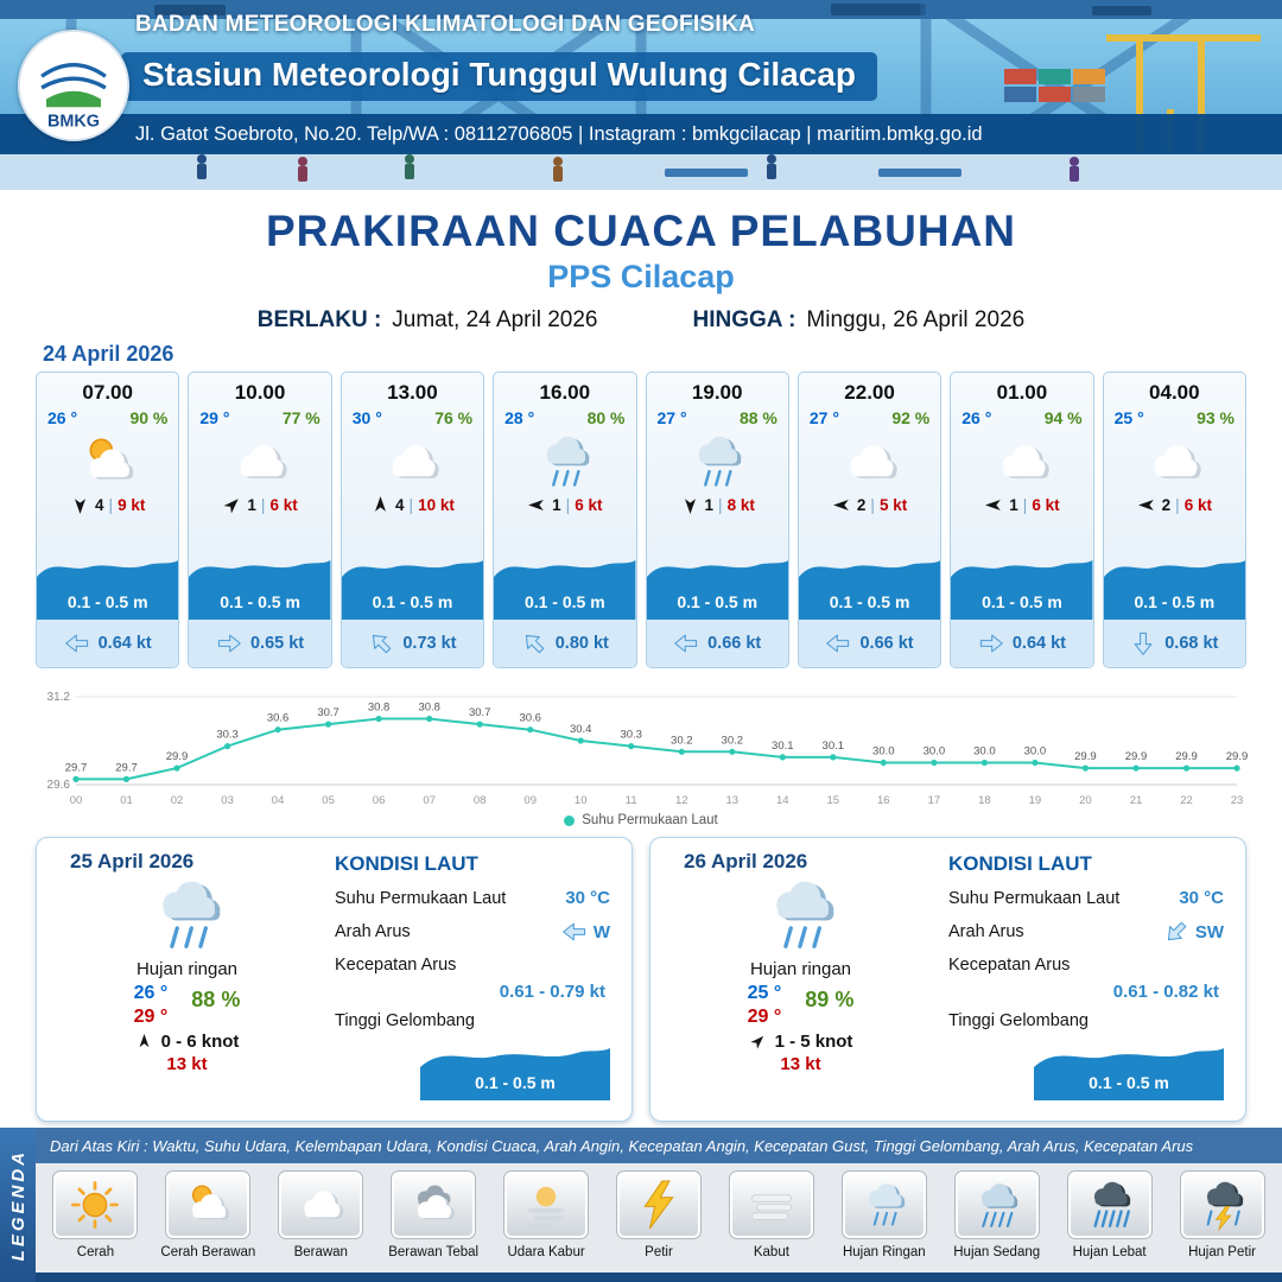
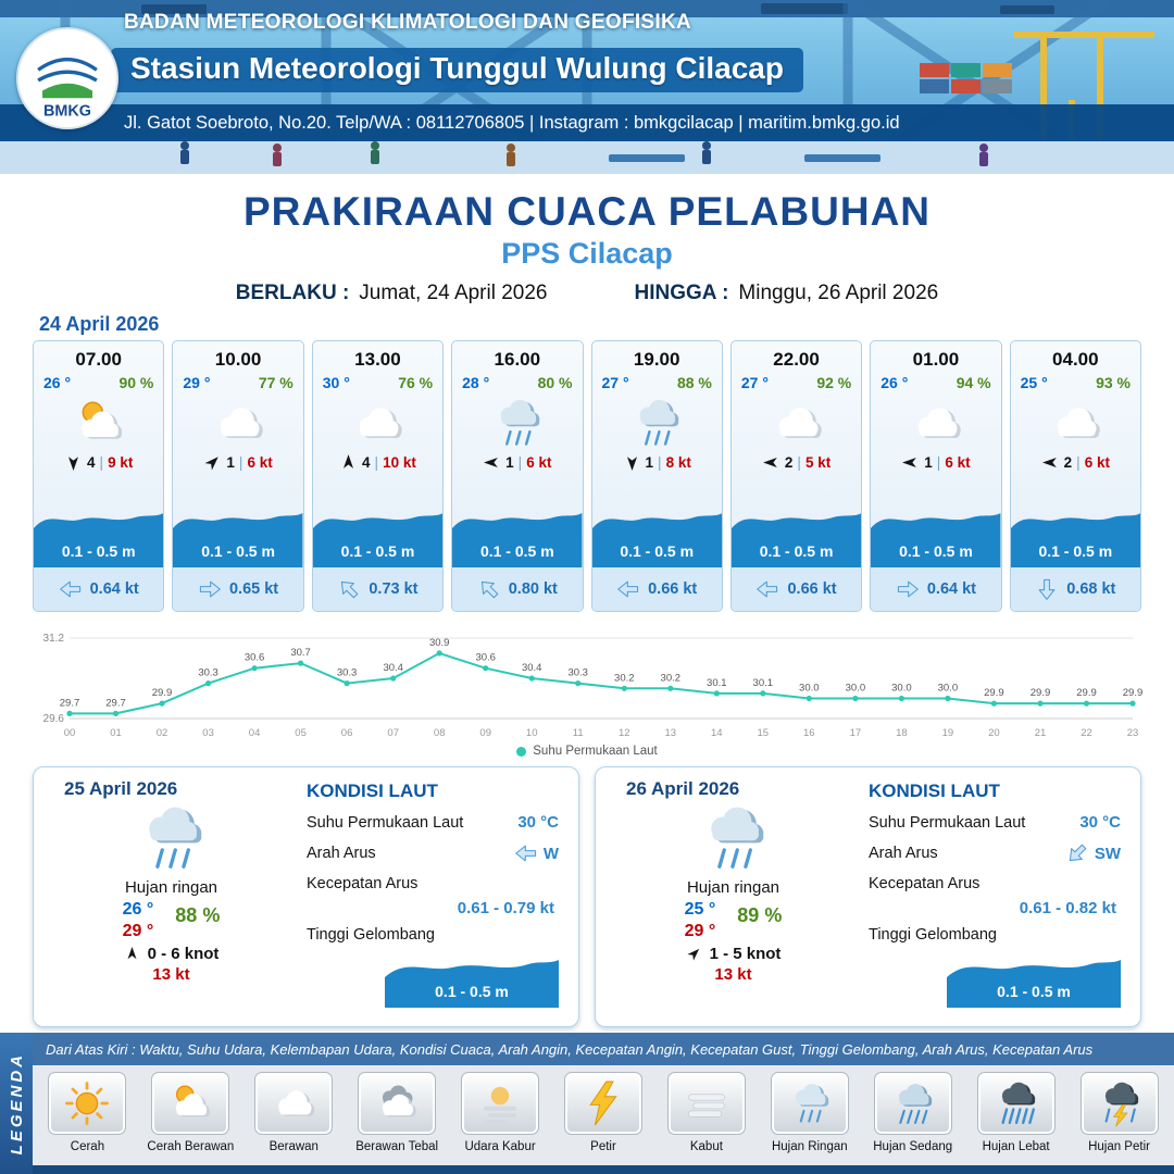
06: 30.8 -> 30.3
07: 30.8 -> 30.4
08: 30.7 -> 30.9
